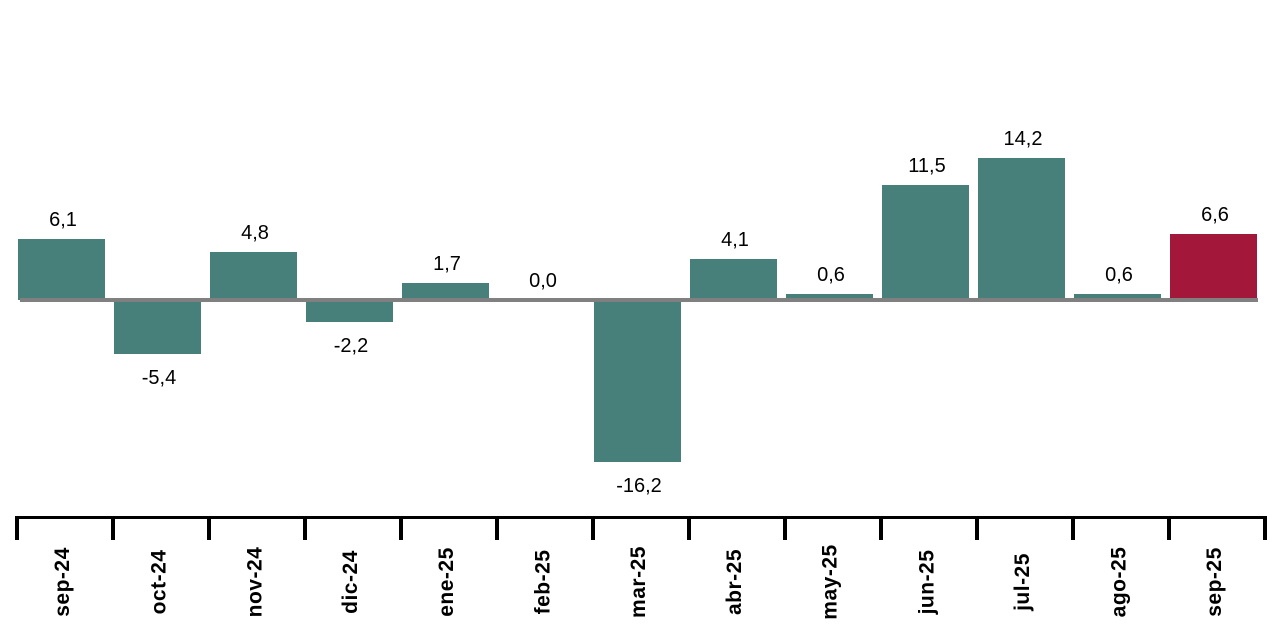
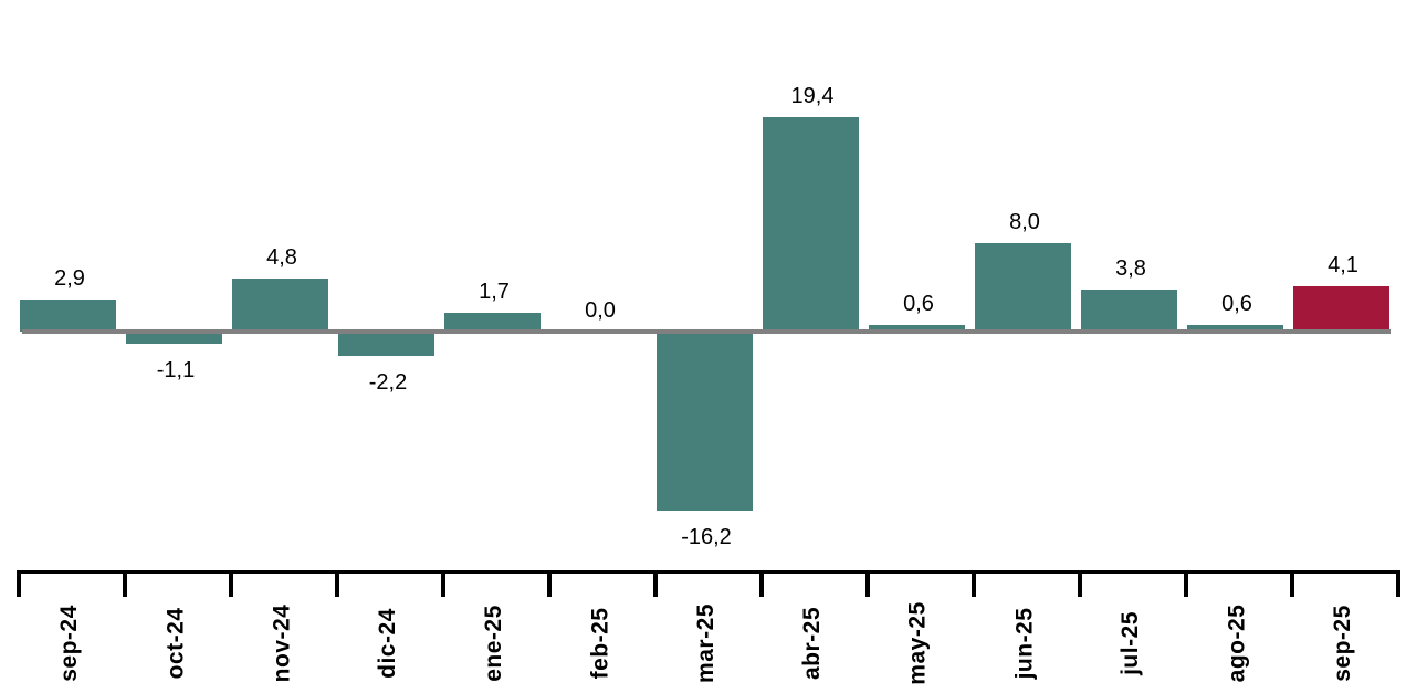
sep-24: 6,1 -> 2,9
oct-24: -5,4 -> -1,1
abr-25: 4,1 -> 19,4
jun-25: 11,5 -> 8,0
jul-25: 14,2 -> 3,8
sep-25: 6,6 -> 4,1
